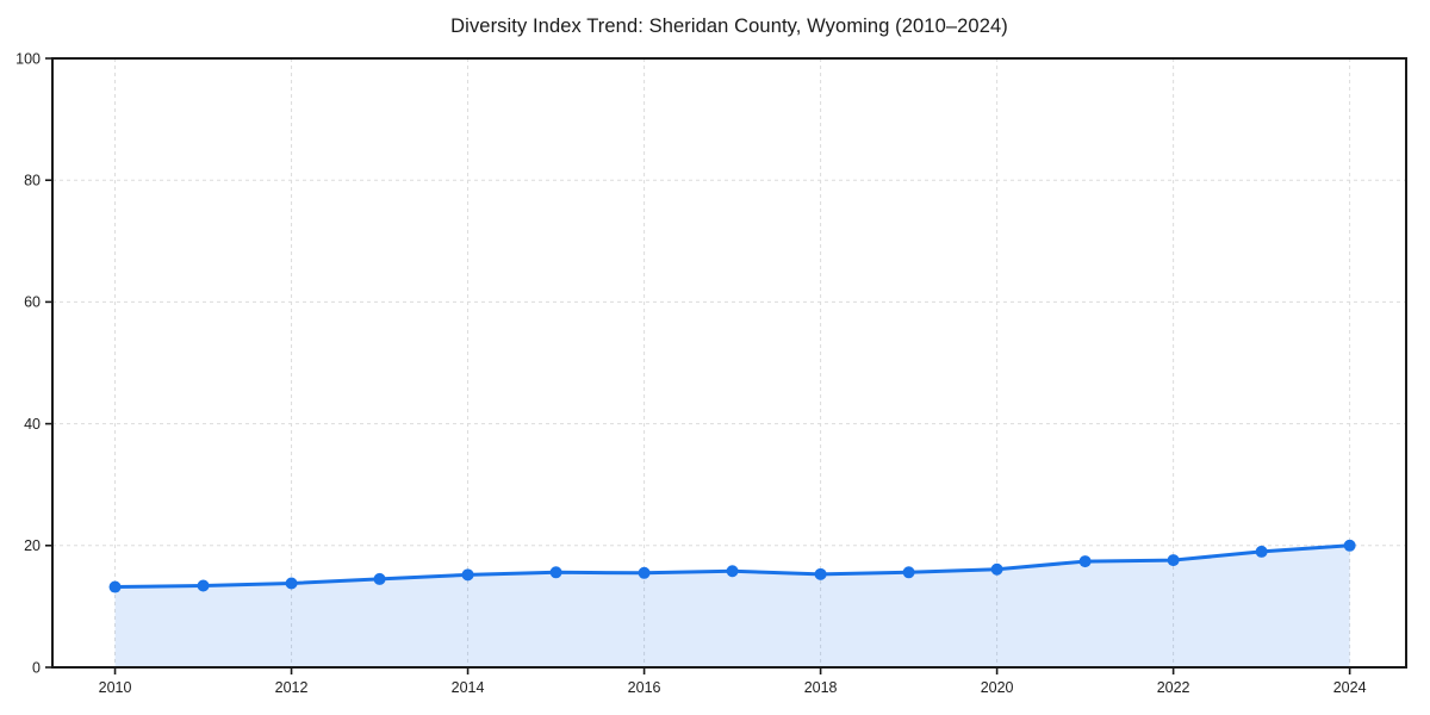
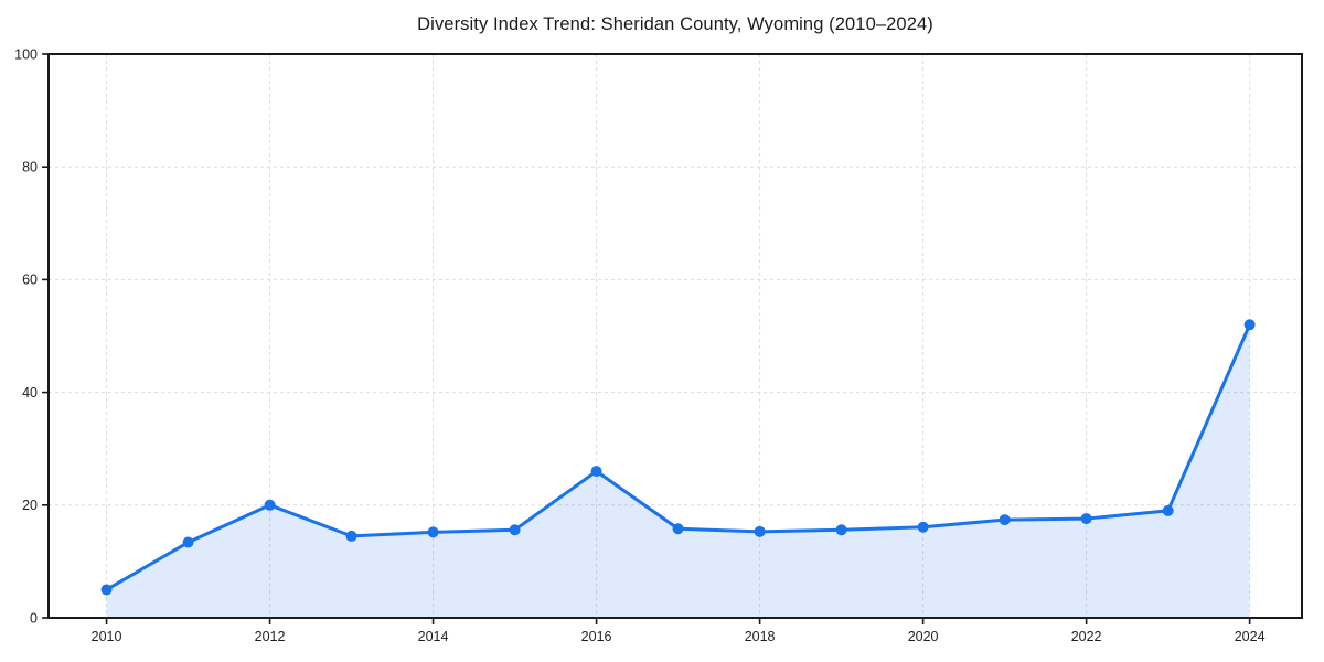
2010: 13 -> 5
2012: 14 -> 20
2016: 16 -> 26
2024: 20 -> 52
